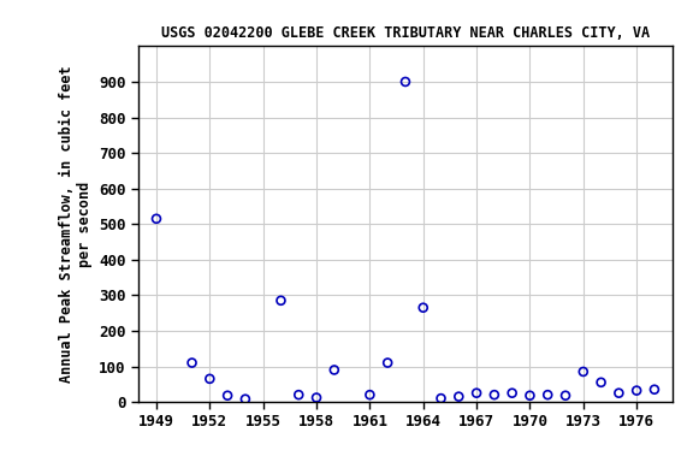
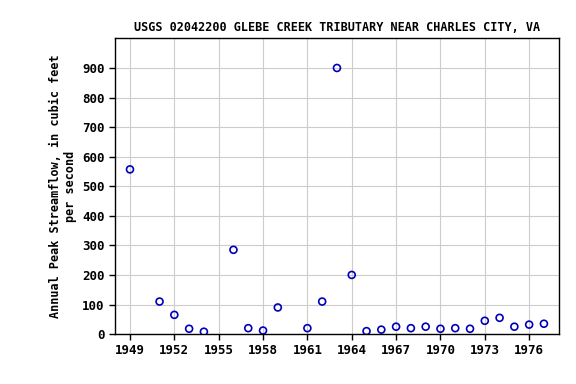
1949: 515 -> 557
1964: 265 -> 200
1973: 85 -> 45
